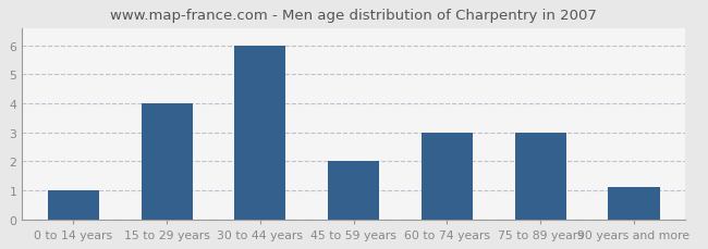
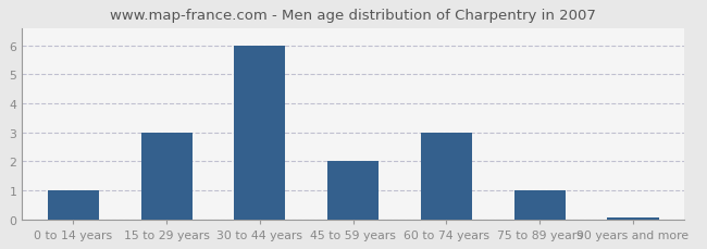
15 to 29 years: 4.00 -> 3.00
75 to 89 years: 3.00 -> 1.00
90 years and more: 1.10 -> 0.07
